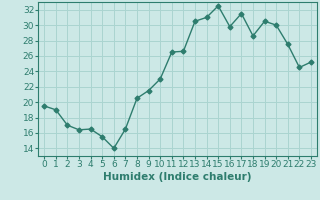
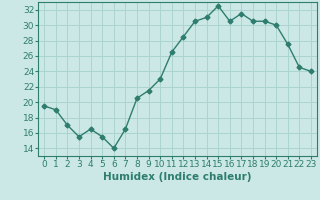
3: 16.4 -> 15.5
12: 26.6 -> 28.5
16: 29.8 -> 30.5
18: 28.6 -> 30.5
23: 25.2 -> 24.0
